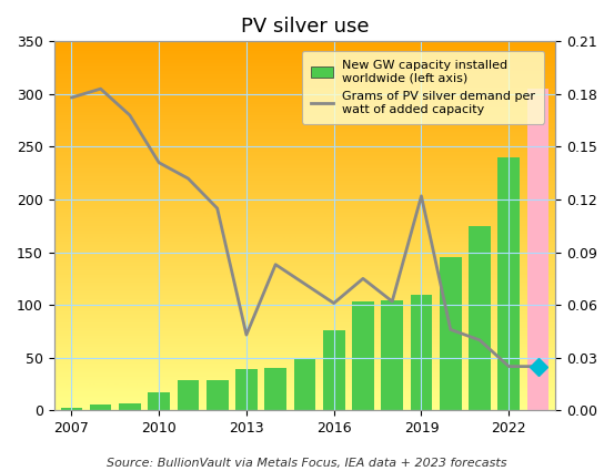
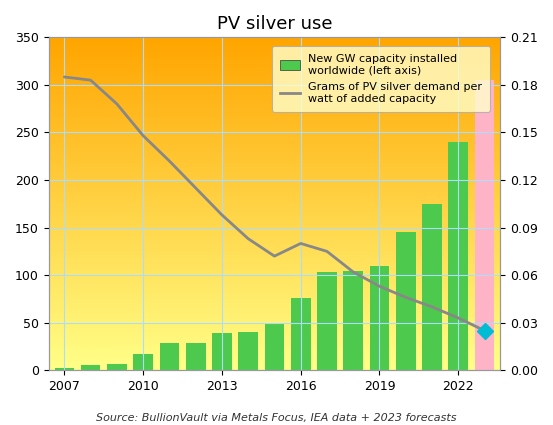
Grams of PV silver demand per watt of added capacity/2007: 0.178 -> 0.185
Grams of PV silver demand per watt of added capacity/2010: 0.141 -> 0.148
Grams of PV silver demand per watt of added capacity/2013: 0.043 -> 0.098
Grams of PV silver demand per watt of added capacity/2016: 0.061 -> 0.080
Grams of PV silver demand per watt of added capacity/2019: 0.122 -> 0.053
Grams of PV silver demand per watt of added capacity/2022: 0.025 -> 0.033
